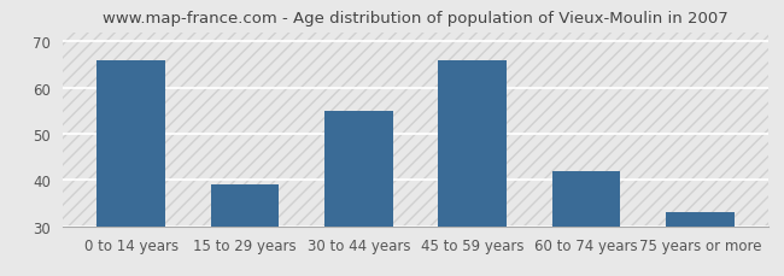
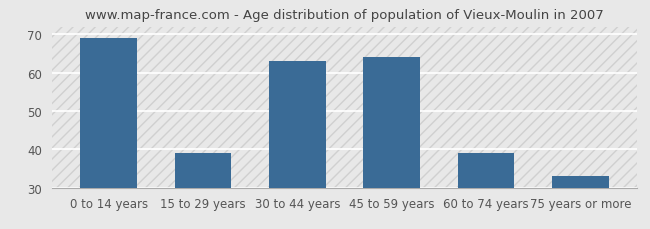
0 to 14 years: 66 -> 69
30 to 44 years: 55 -> 63
45 to 59 years: 66 -> 64
60 to 74 years: 42 -> 39
